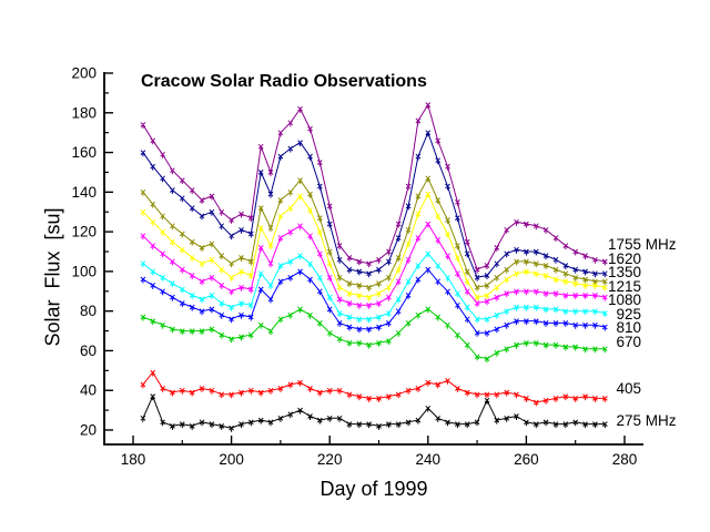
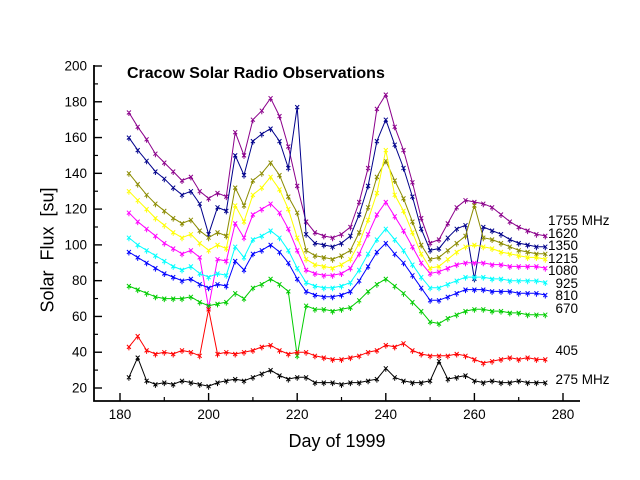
1620/200: 118 -> 106
1080/200: 90 -> 65
405/200: 38 -> 64
1620/220: 124 -> 177
1350/220: 110 -> 118
670/220: 69 -> 38
1215/240: 139 -> 153
1620/260: 110 -> 81
1350/260: 105 -> 122
